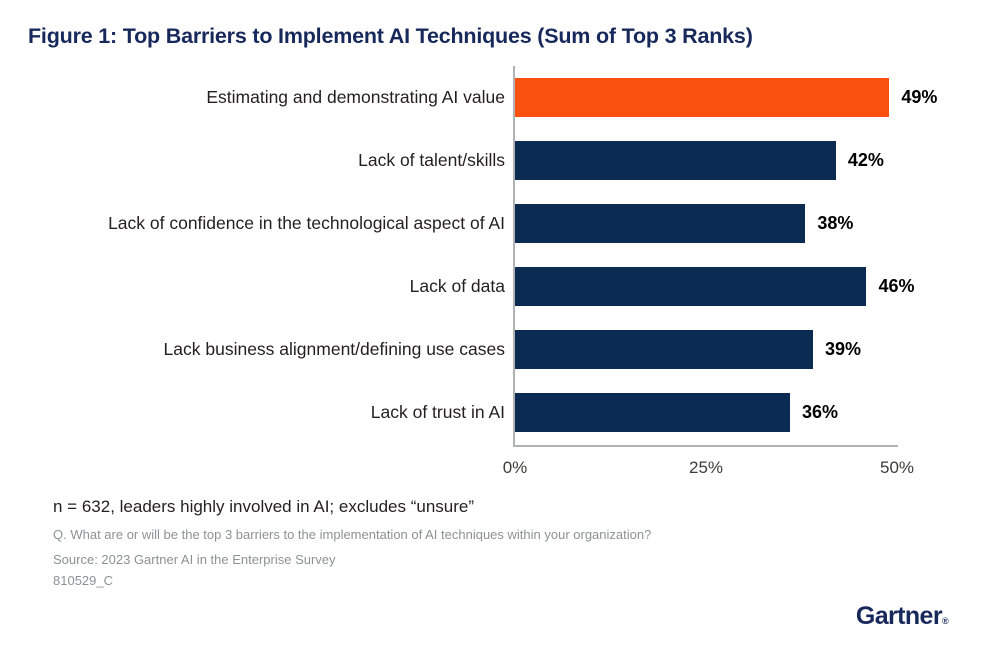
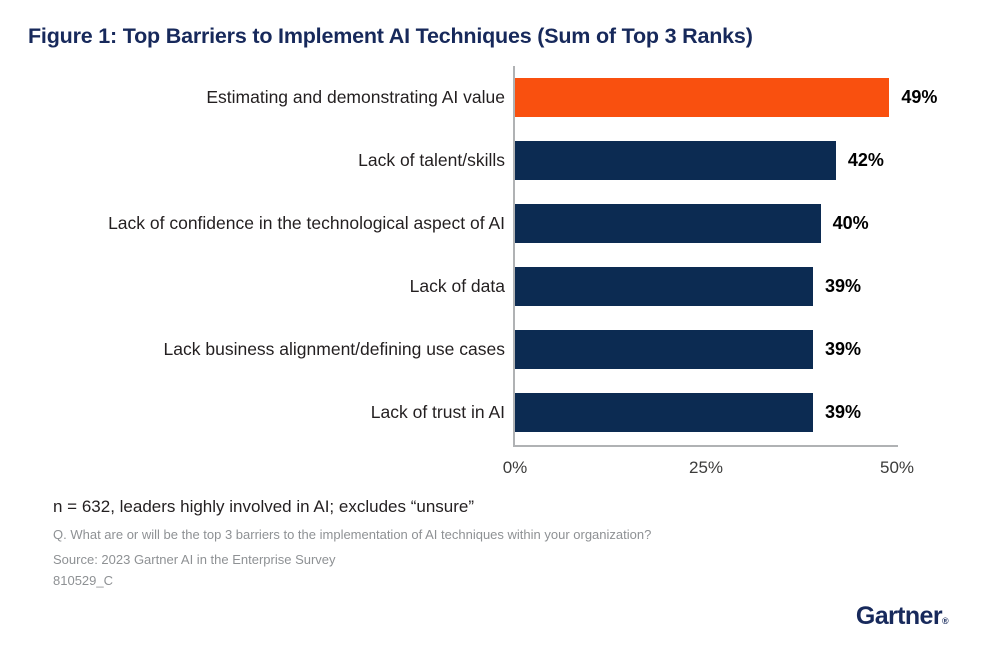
Lack of confidence in the technological aspect of AI: 38% -> 40%
Lack of data: 46% -> 39%
Lack of trust in AI: 36% -> 39%
